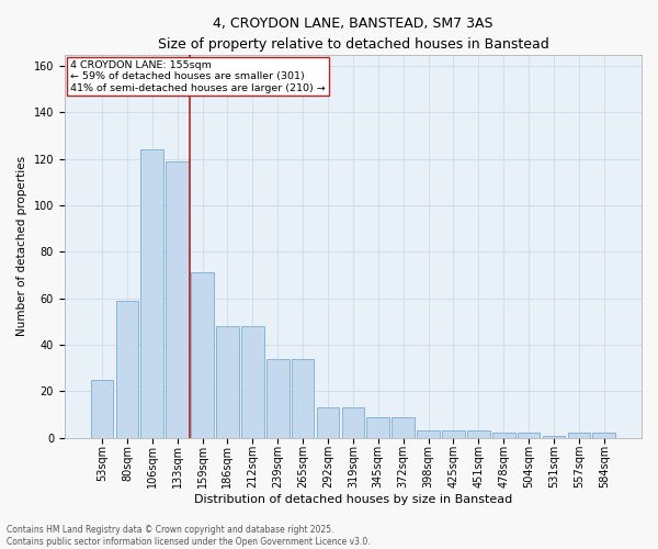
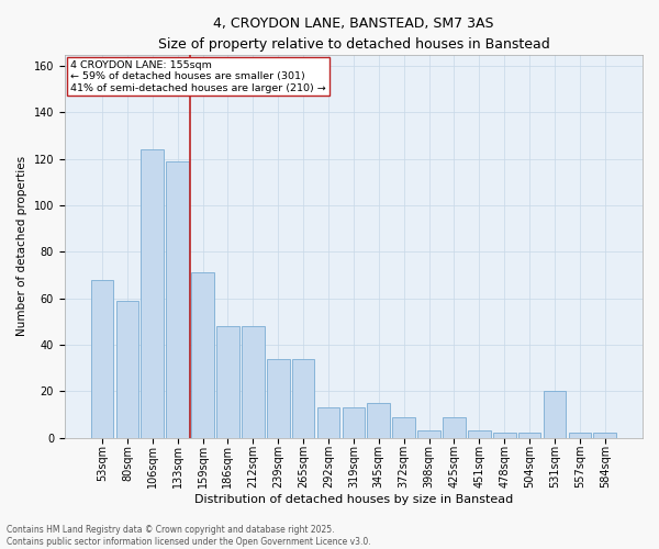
53sqm: 25 -> 68
345sqm: 9 -> 15
425sqm: 3 -> 9
531sqm: 1 -> 20
